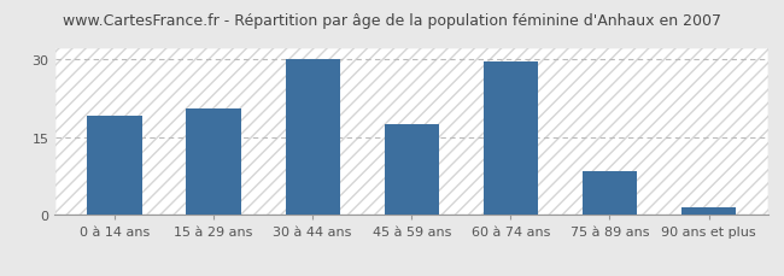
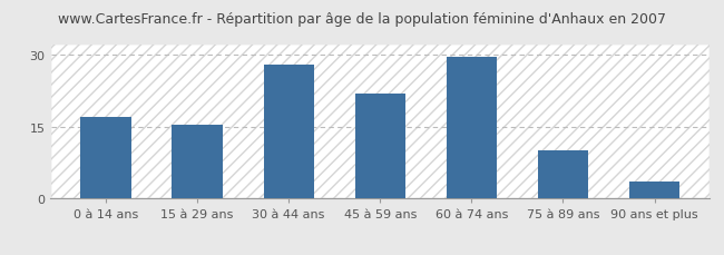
0 à 14 ans: 19.0 -> 17.0
15 à 29 ans: 20.5 -> 15.5
30 à 44 ans: 30.0 -> 28.0
45 à 59 ans: 17.5 -> 22.0
75 à 89 ans: 8.5 -> 10.0
90 ans et plus: 1.5 -> 3.5
